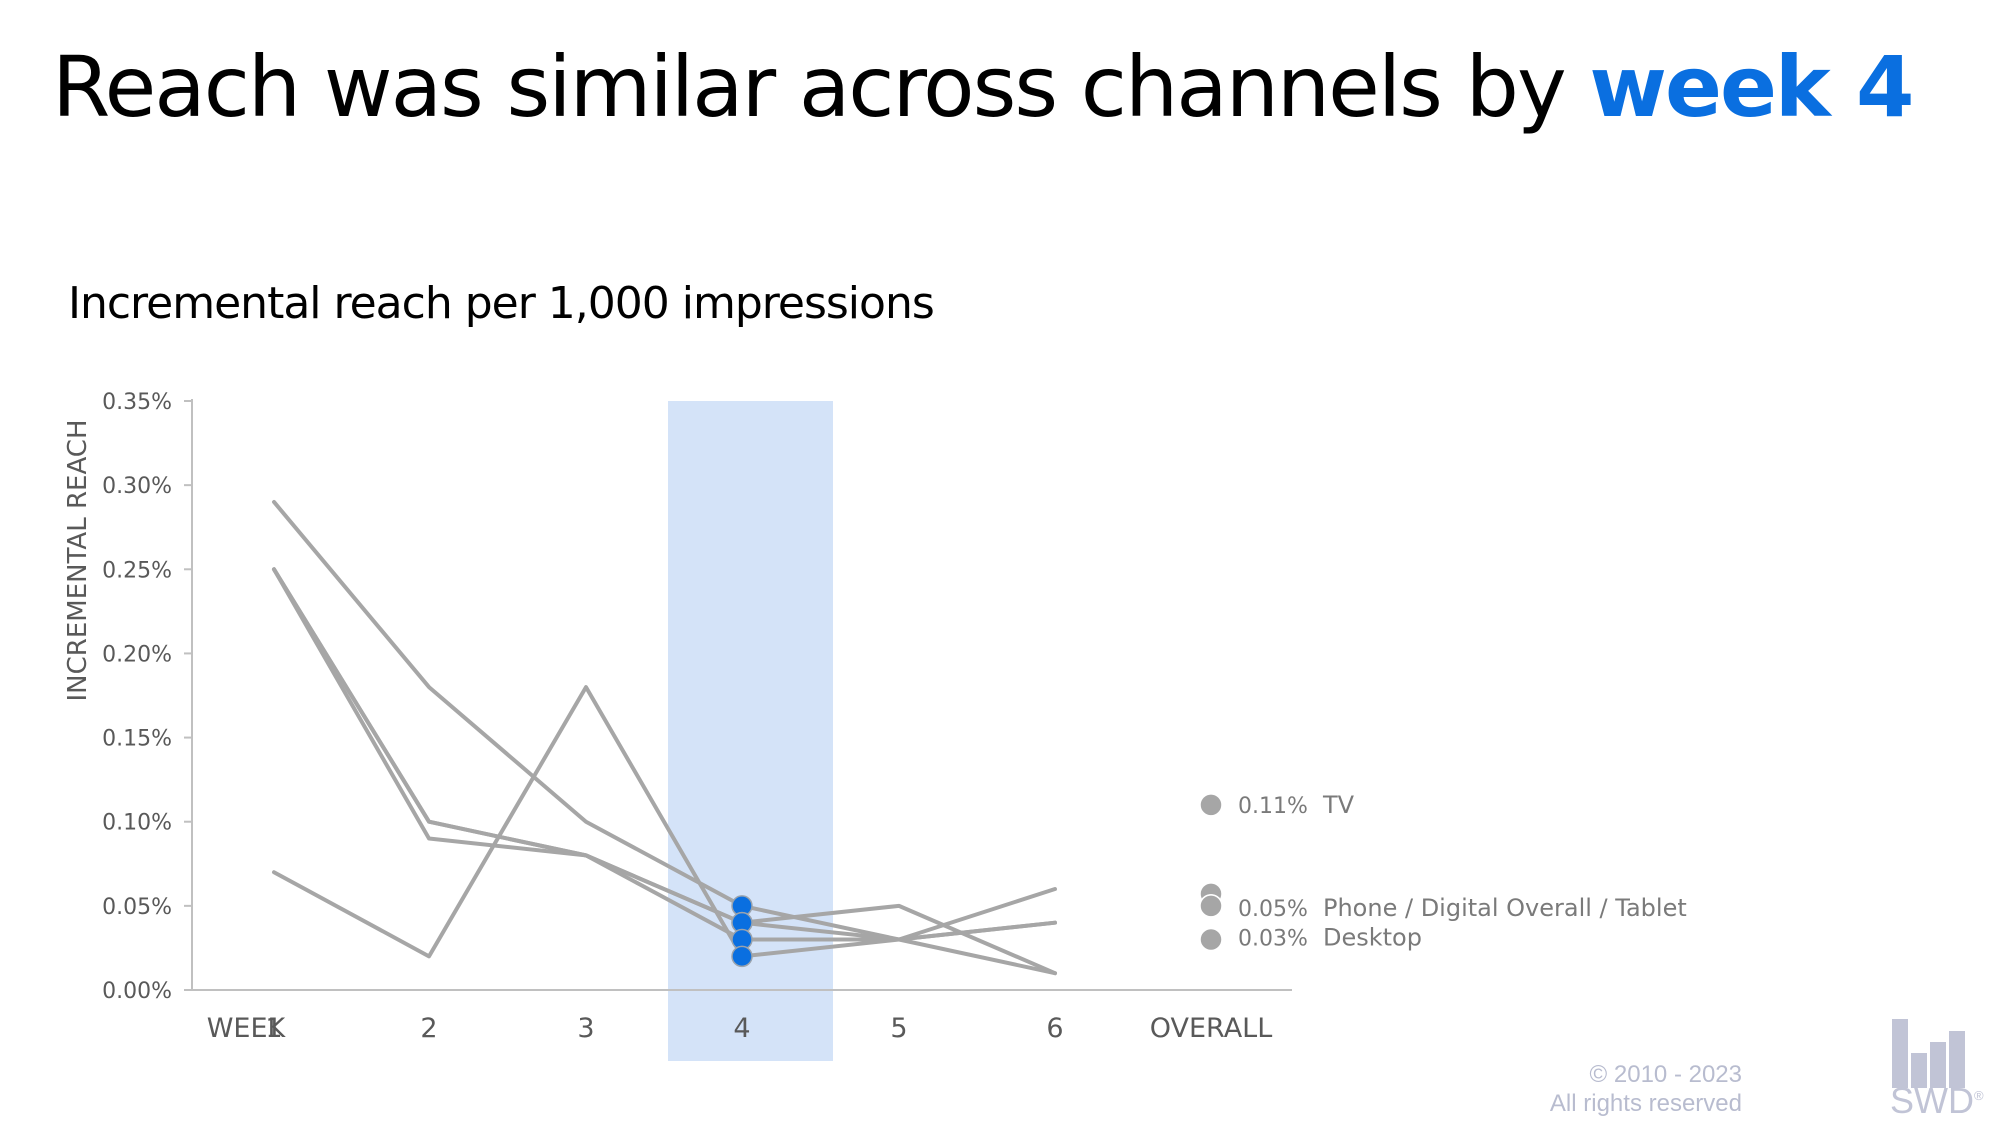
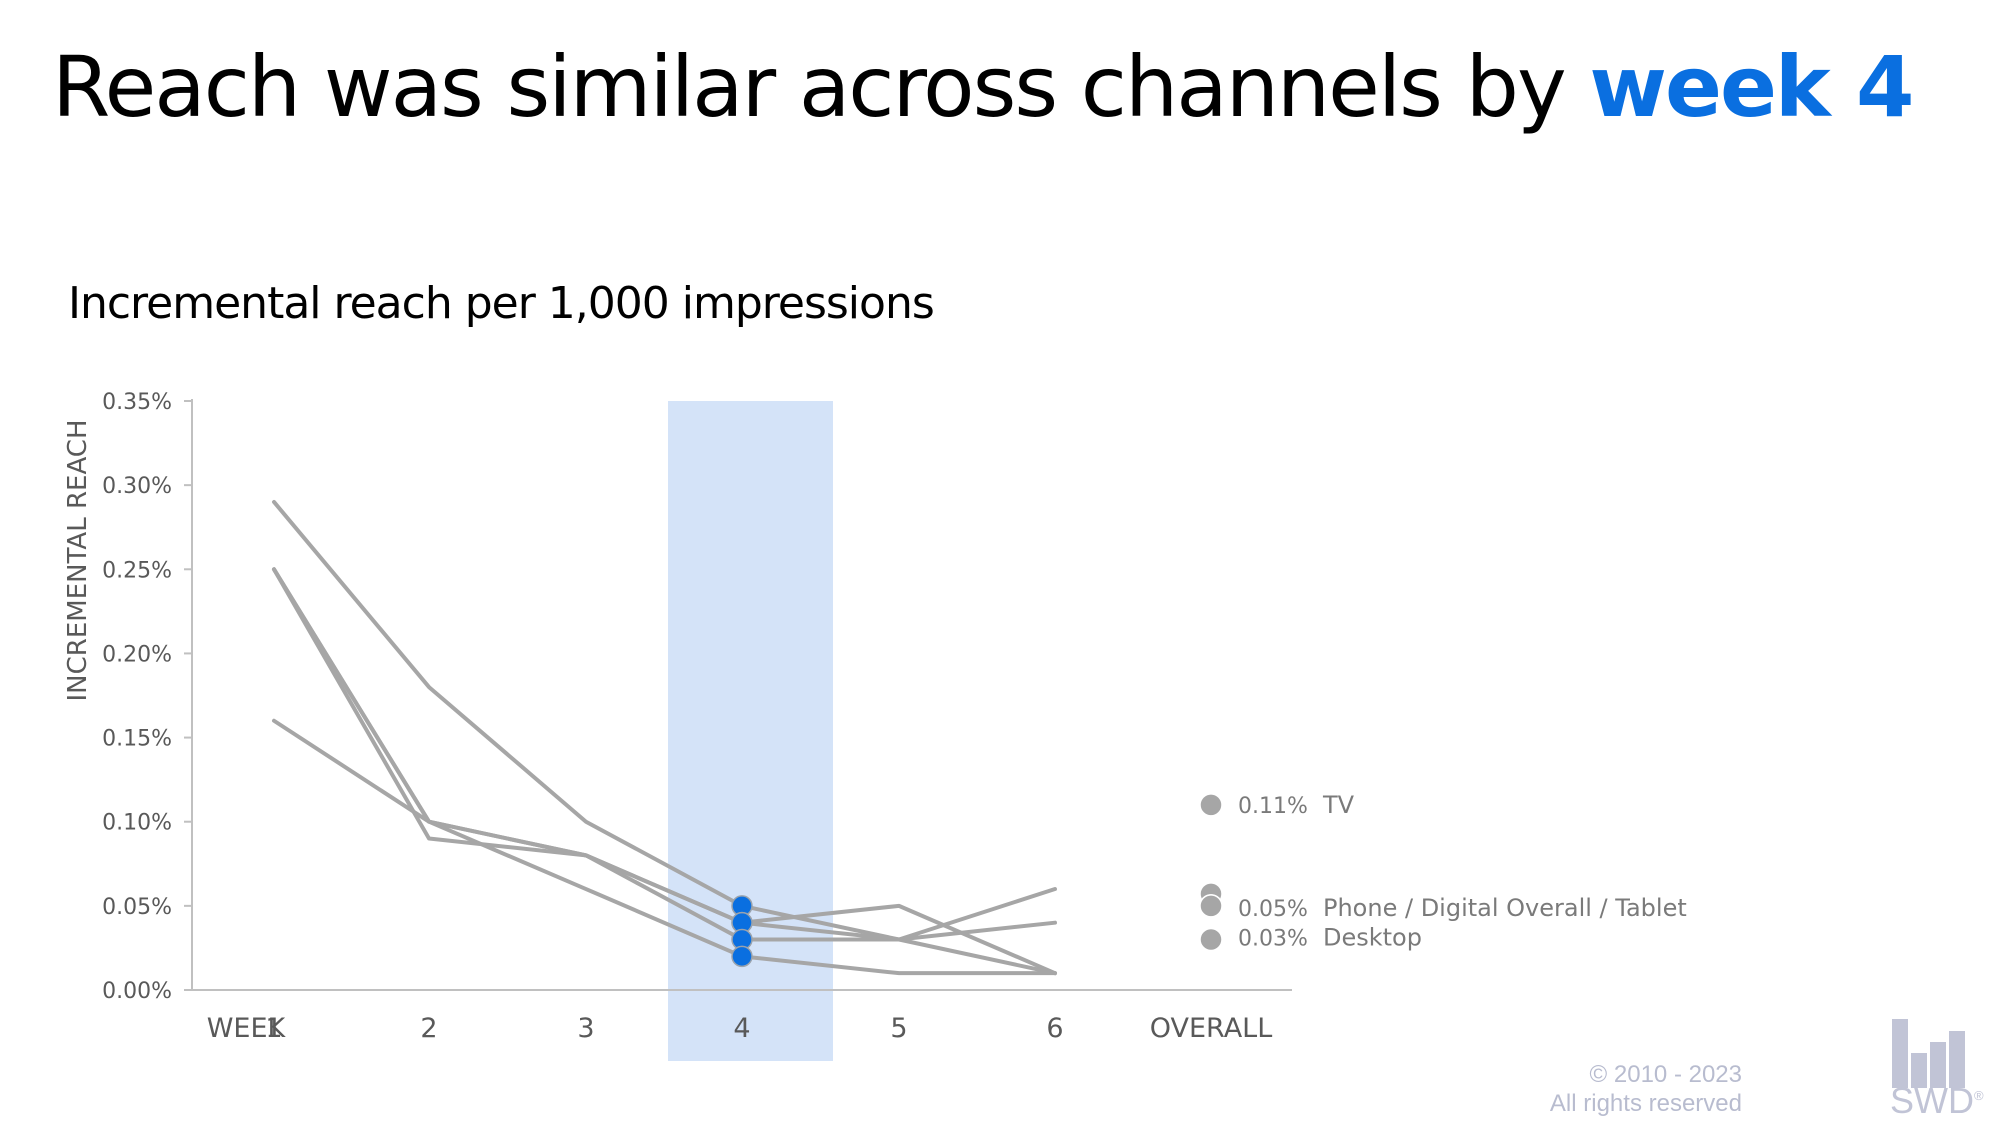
Desktop/WEEK 1: 0.07% -> 0.16%
Desktop/2: 0.02% -> 0.10%
Desktop/3: 0.18% -> 0.06%
Desktop/5: 0.03% -> 0.01%
Desktop/6: 0.04% -> 0.01%
